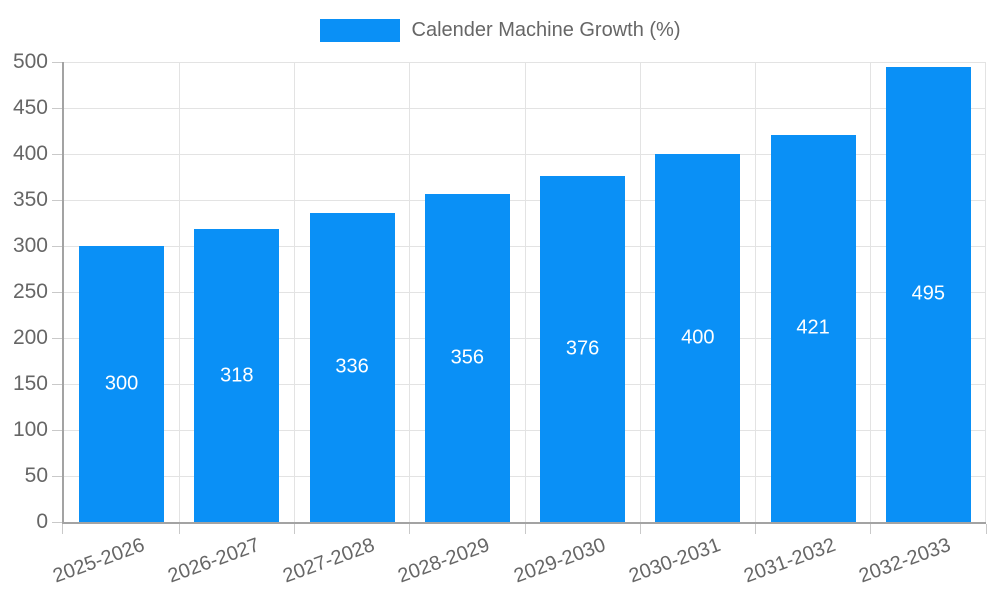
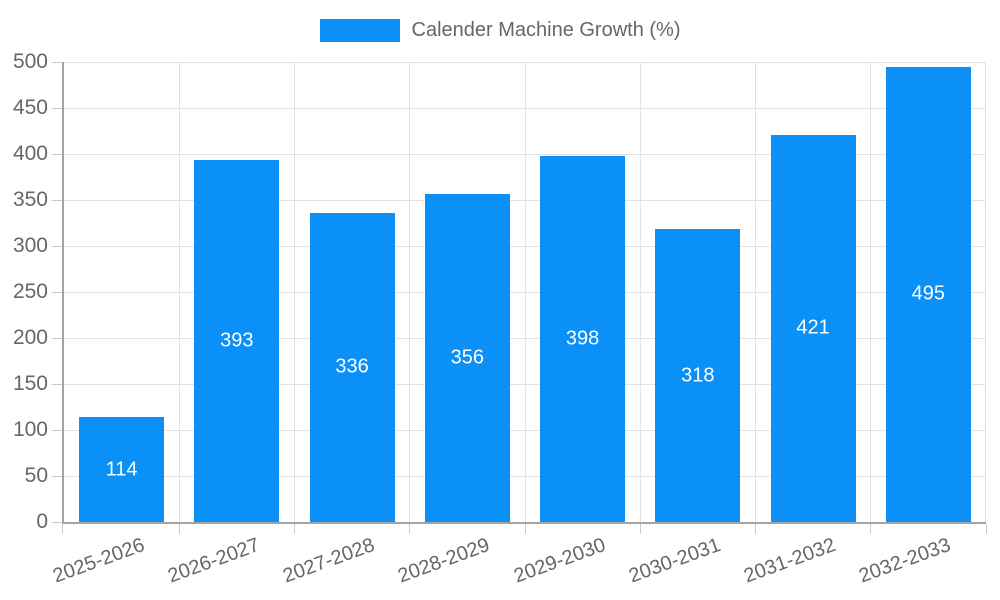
2025-2026: 300 -> 114
2026-2027: 318 -> 393
2029-2030: 376 -> 398
2030-2031: 400 -> 318
